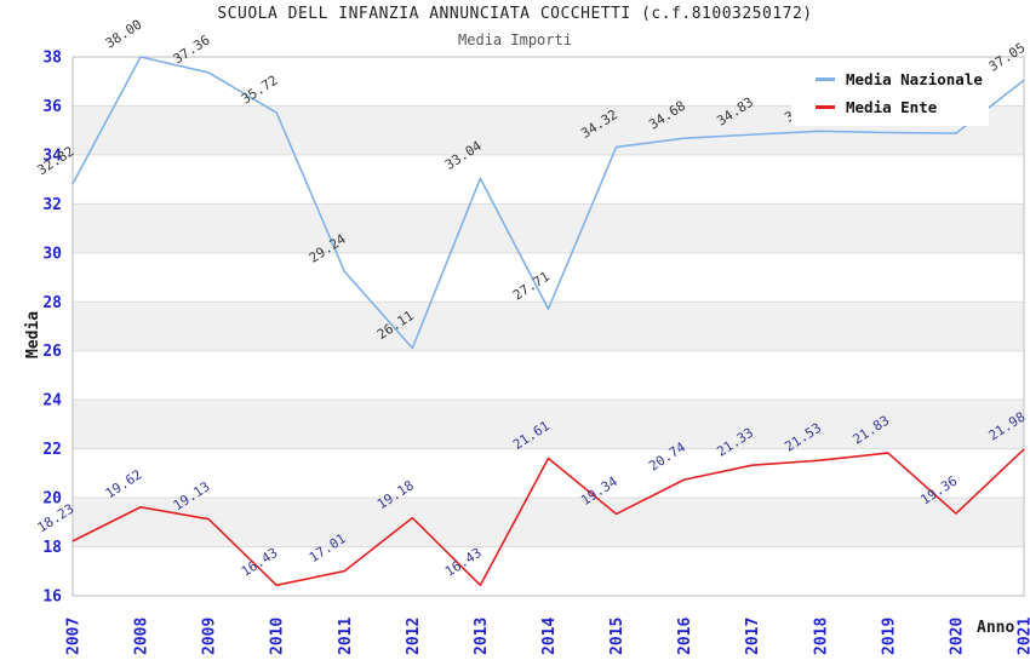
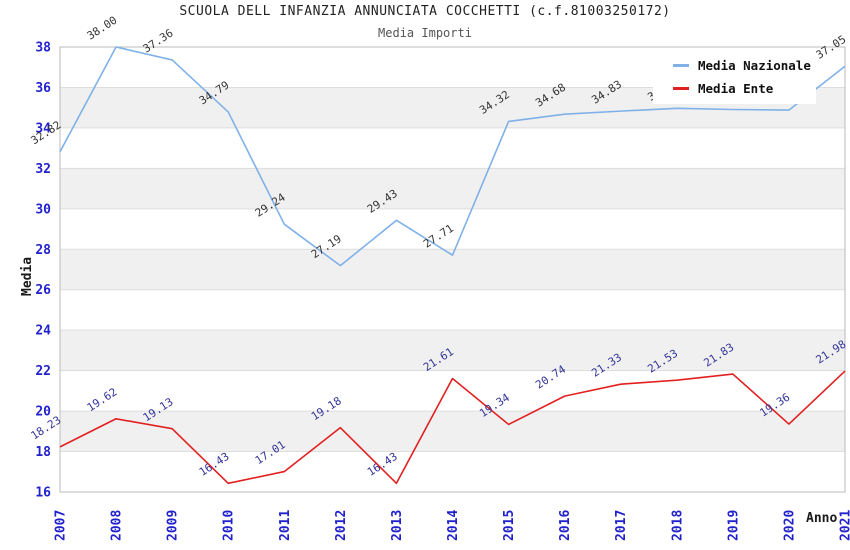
Media Nazionale/2010: 35.72 -> 34.79
Media Nazionale/2012: 26.11 -> 27.19
Media Nazionale/2013: 33.04 -> 29.43
